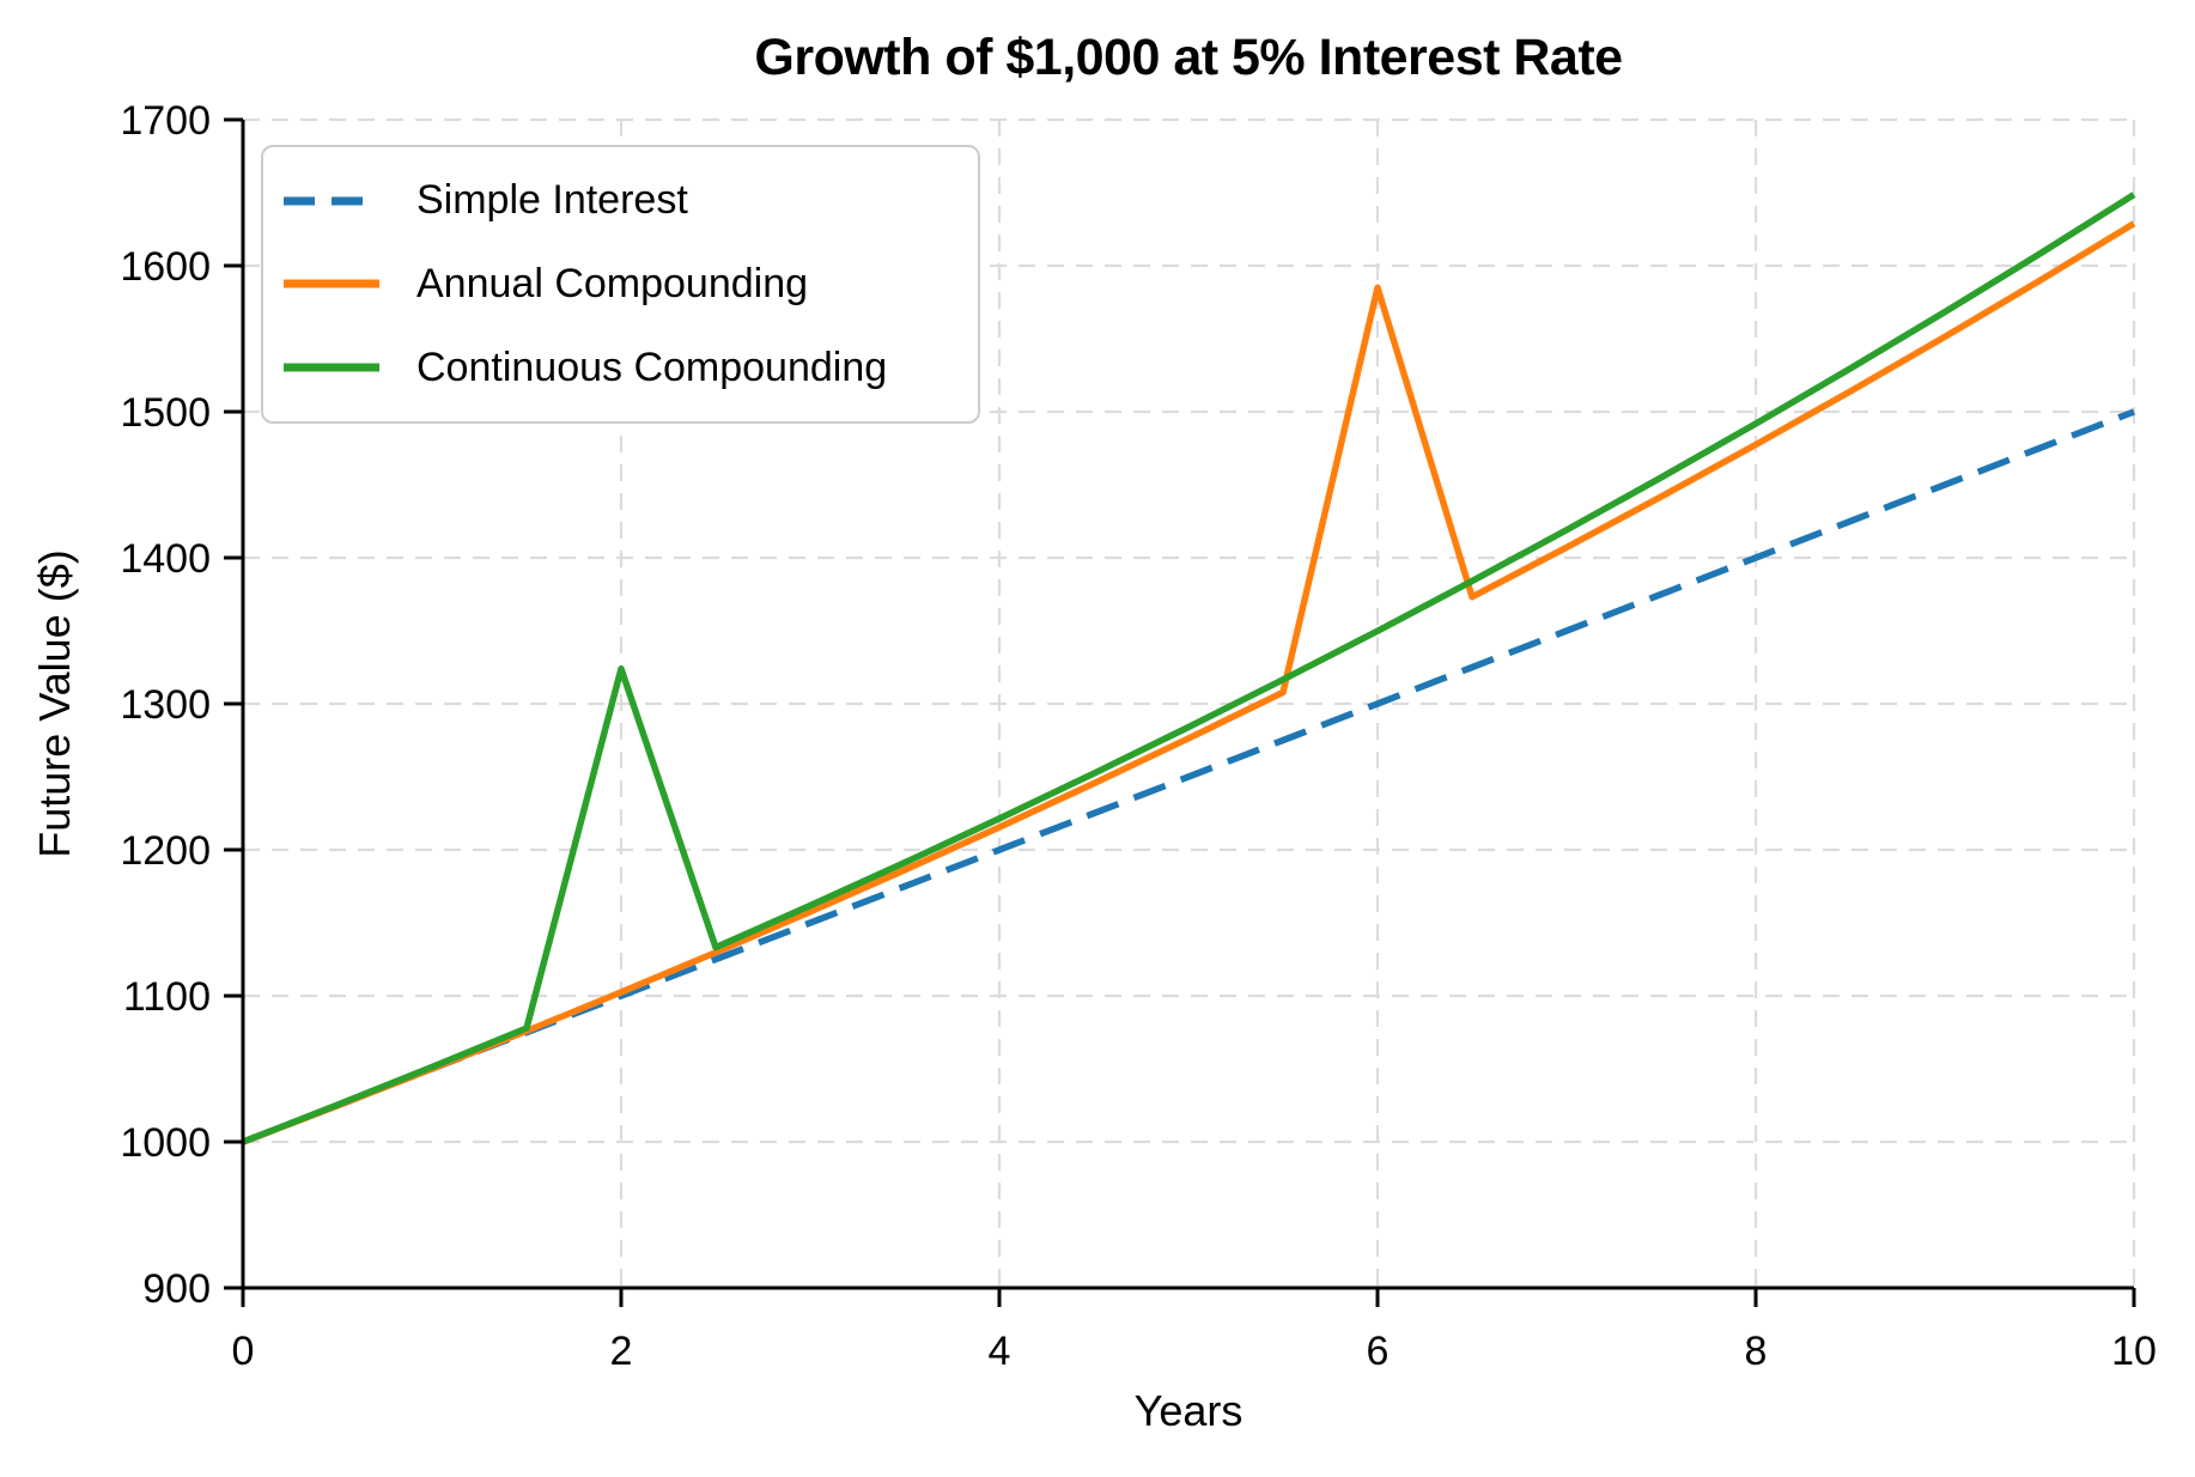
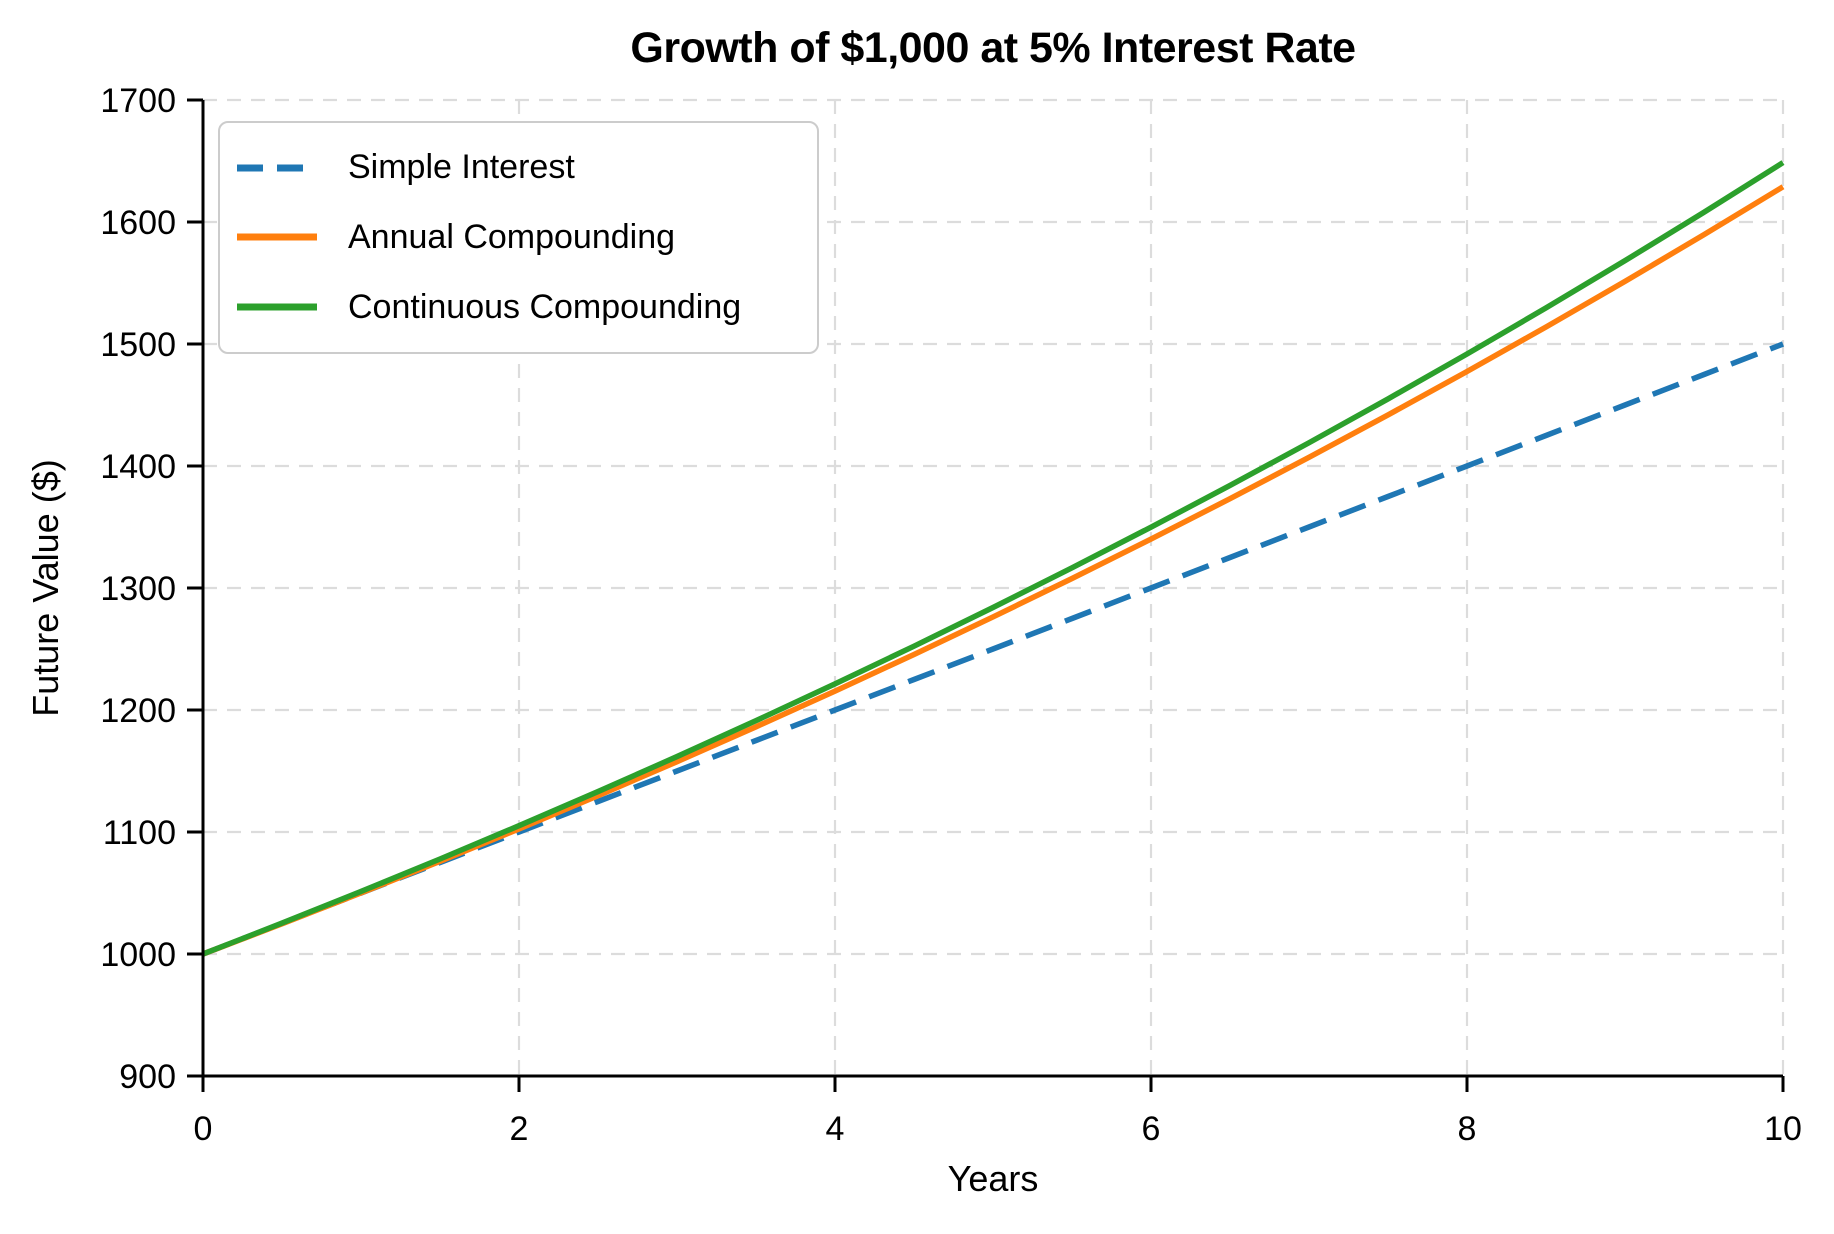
Continuous Compounding/2: 1324 -> 1105
Annual Compounding/6: 1585 -> 1340
